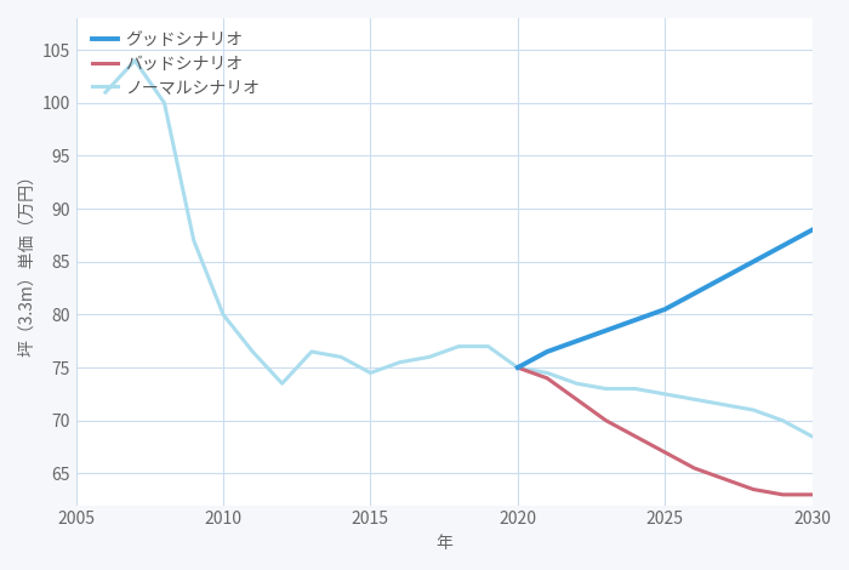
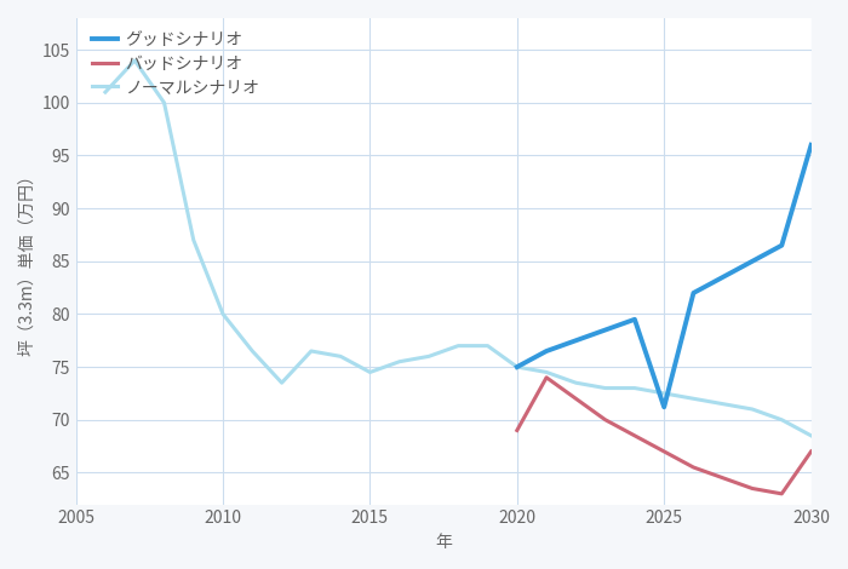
バッドシナリオ/2020: 75.0 -> 69.0
グッドシナリオ/2025: 80.5 -> 71.2
グッドシナリオ/2030: 88.0 -> 96.0
バッドシナリオ/2030: 63.0 -> 67.0
